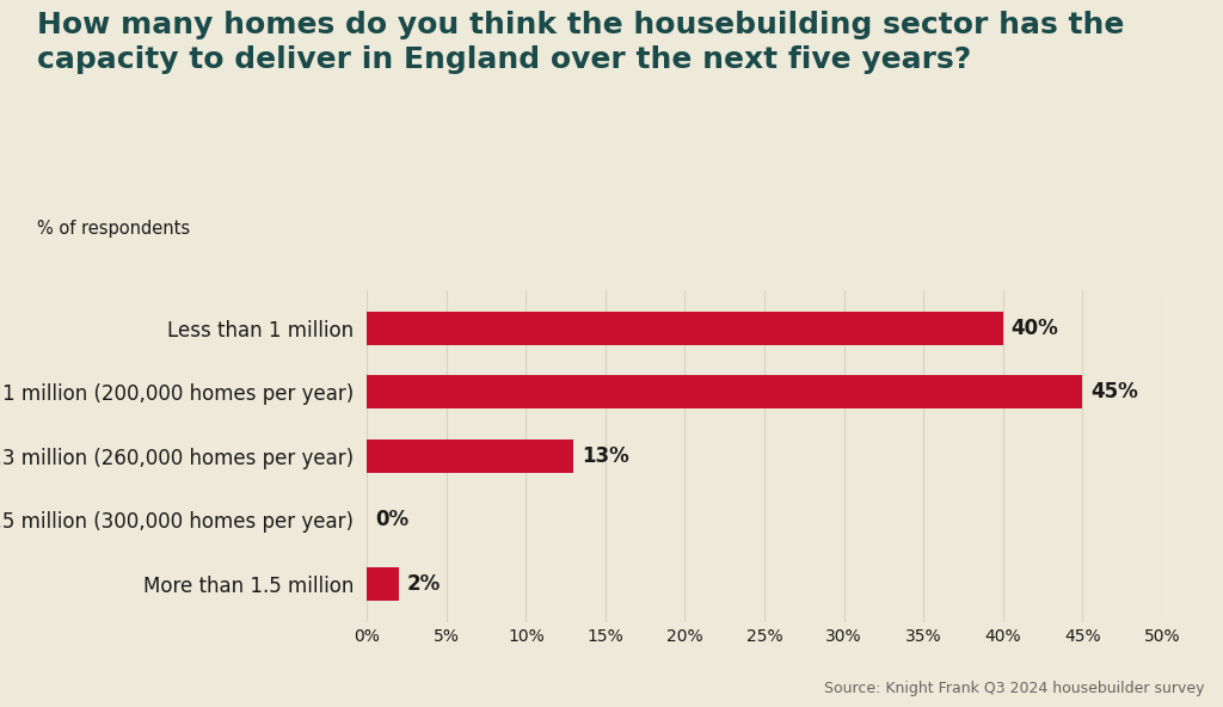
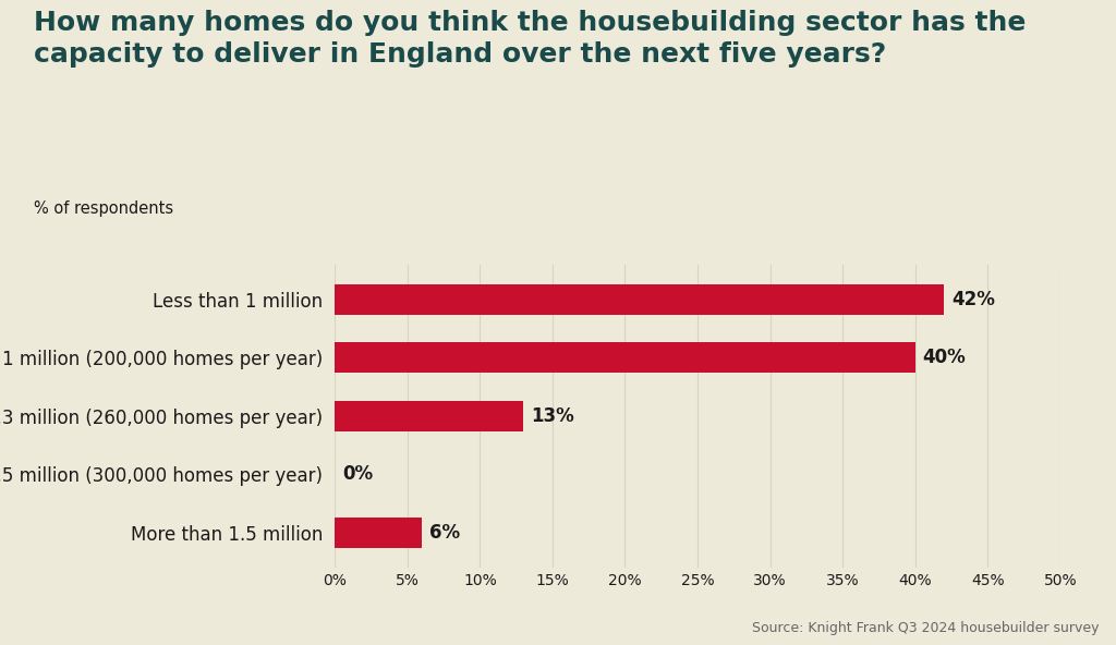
Less than 1 million: 40% -> 42%
1 million (200,000 homes per year): 45% -> 40%
More than 1.5 million: 2% -> 6%
